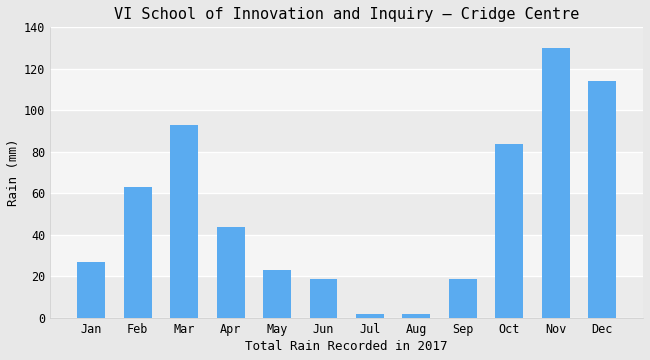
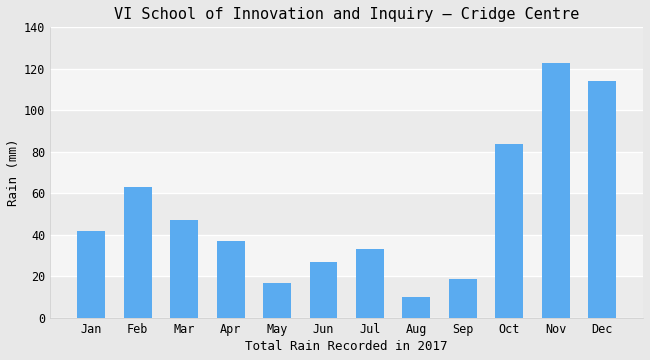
Jan: 27 -> 42
Mar: 93 -> 47
Apr: 44 -> 37
May: 23 -> 17
Jun: 19 -> 27
Jul: 2 -> 33
Aug: 2 -> 10
Nov: 130 -> 123
